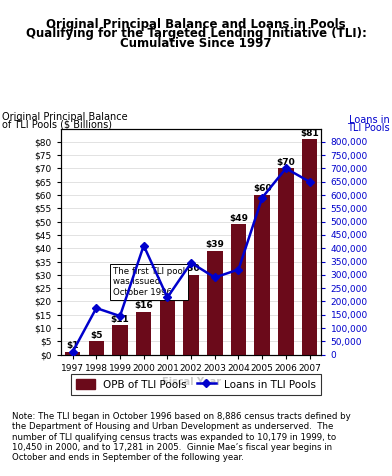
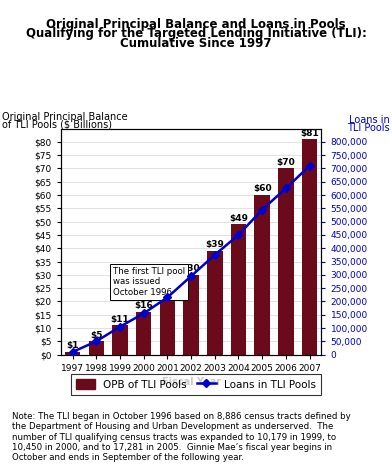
Loans in TLI Pools/1998: 175,000 -> 50,000
Loans in TLI Pools/1999: 145,000 -> 105,000
Loans in TLI Pools/2000: 410,000 -> 155,000
Loans in TLI Pools/2002: 345,000 -> 295,000
Loans in TLI Pools/2003: 290,000 -> 375,000
Loans in TLI Pools/2004: 320,000 -> 450,000
Loans in TLI Pools/2005: 590,000 -> 545,000
Loans in TLI Pools/2006: 700,000 -> 625,000
Loans in TLI Pools/2007: 650,000 -> 710,000
